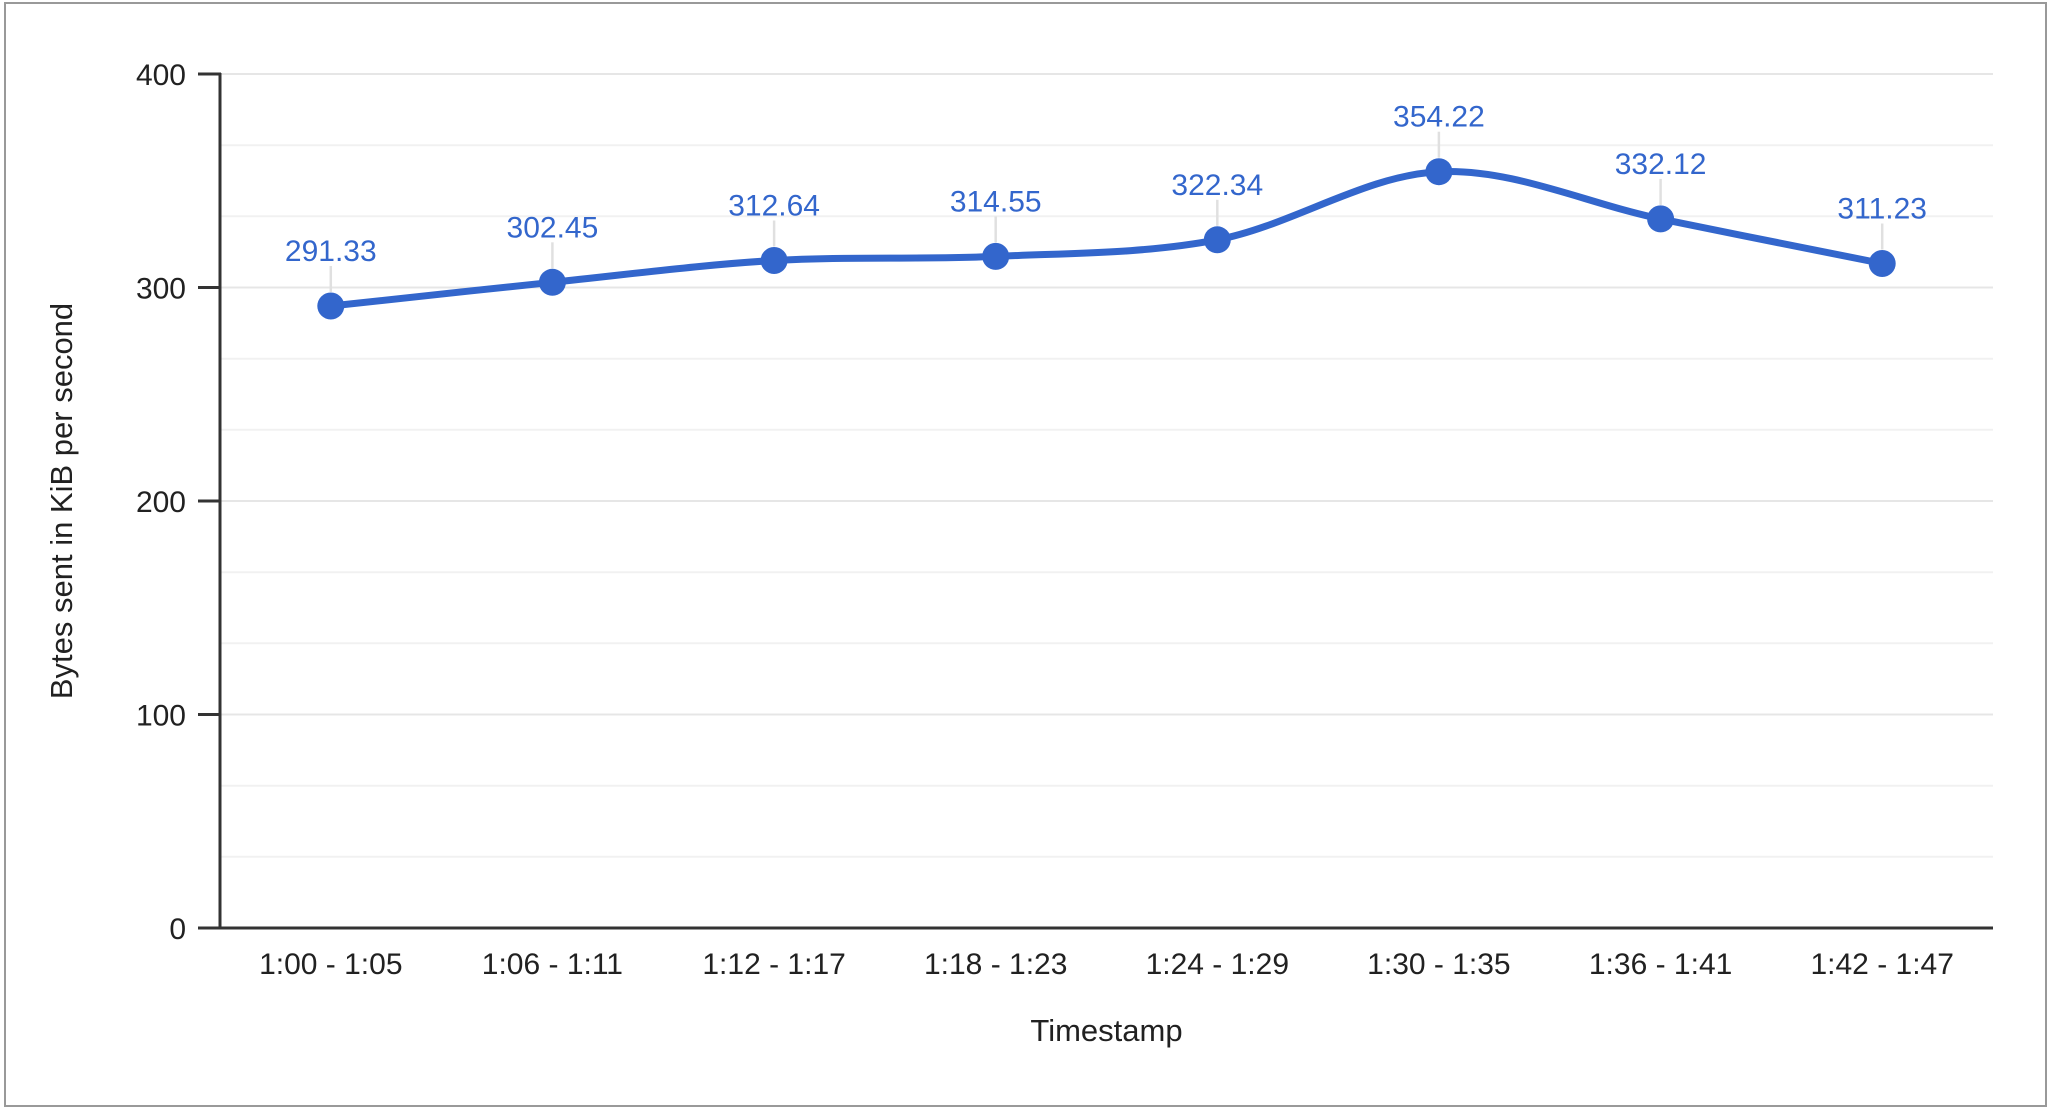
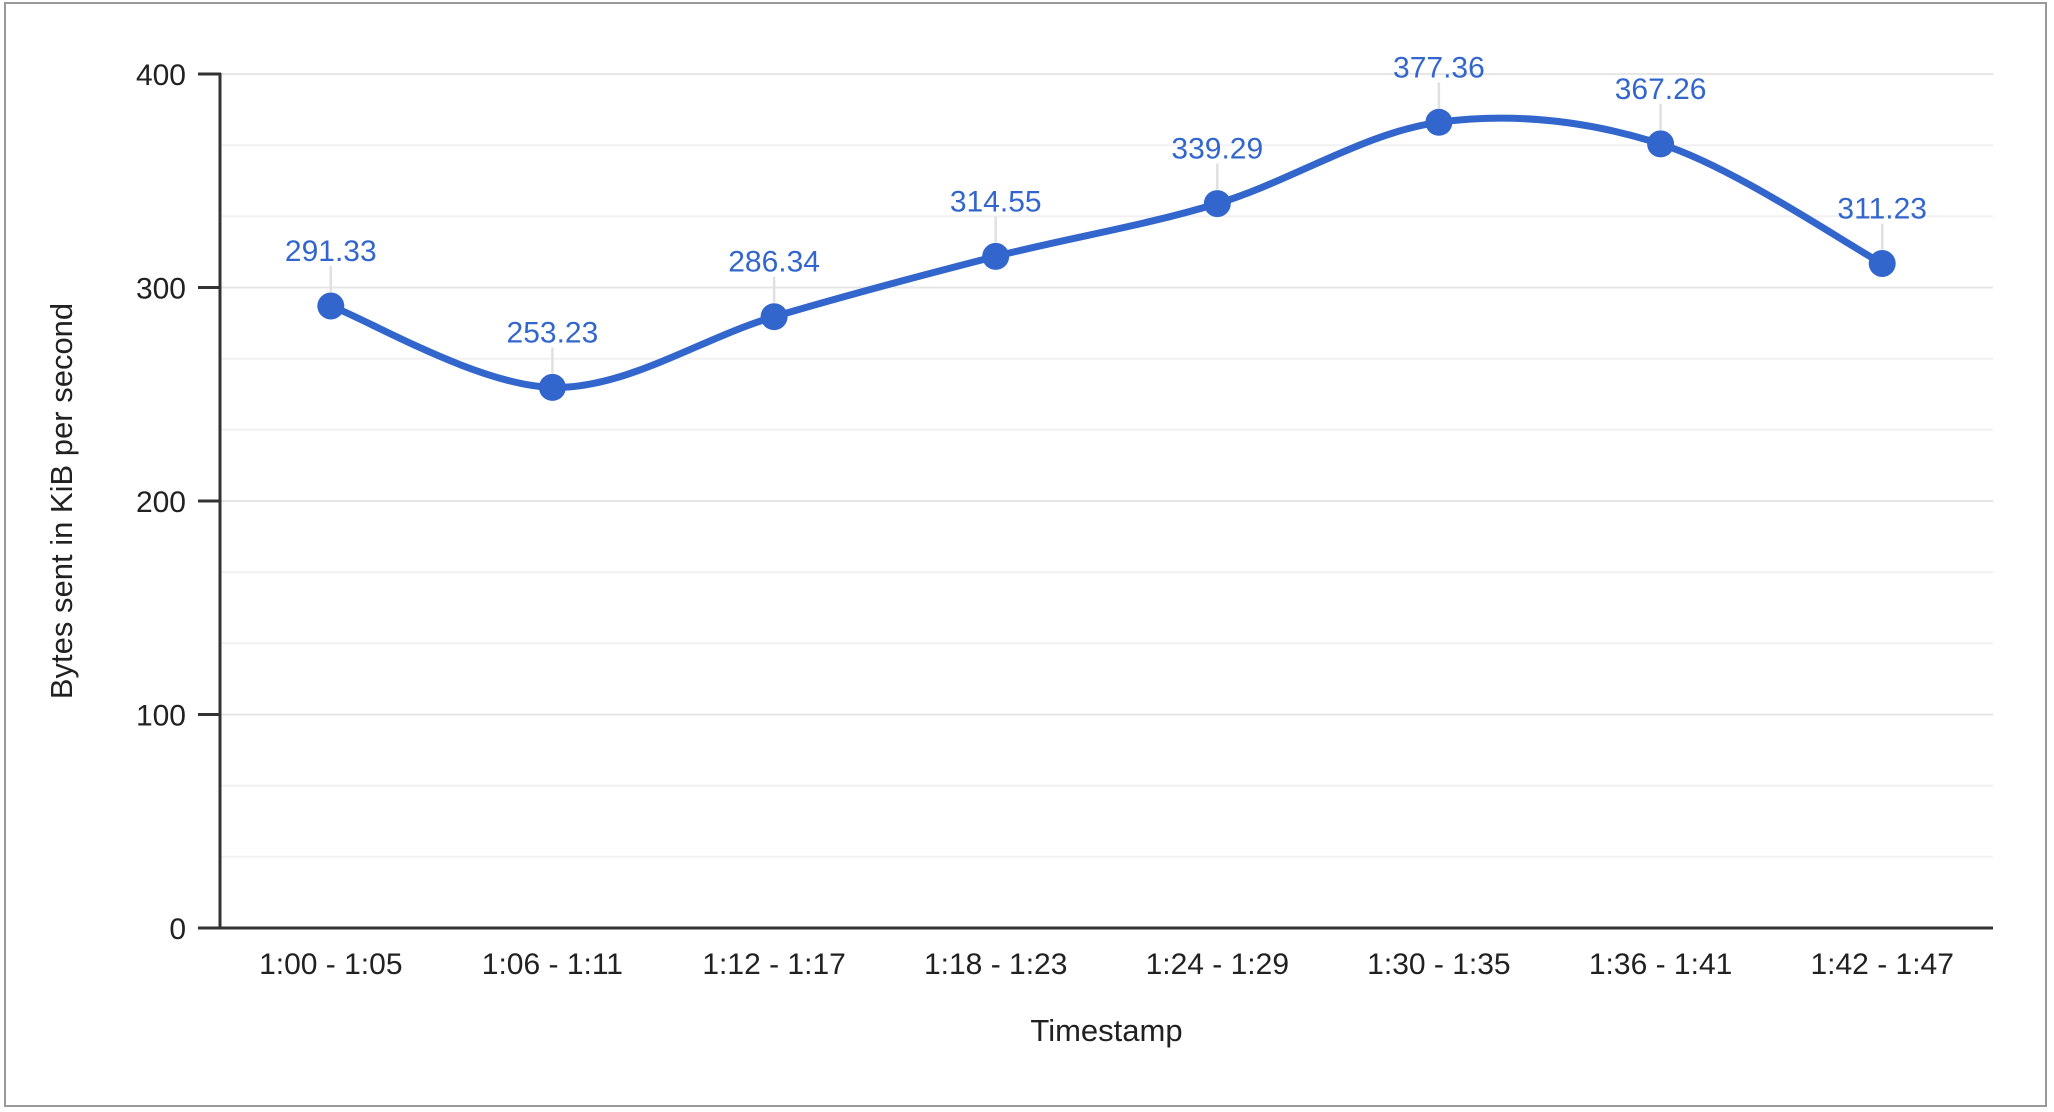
1:06 - 1:11: 302.45 -> 253.23
1:12 - 1:17: 312.64 -> 286.34
1:24 - 1:29: 322.34 -> 339.29
1:30 - 1:35: 354.22 -> 377.36
1:36 - 1:41: 332.12 -> 367.26
